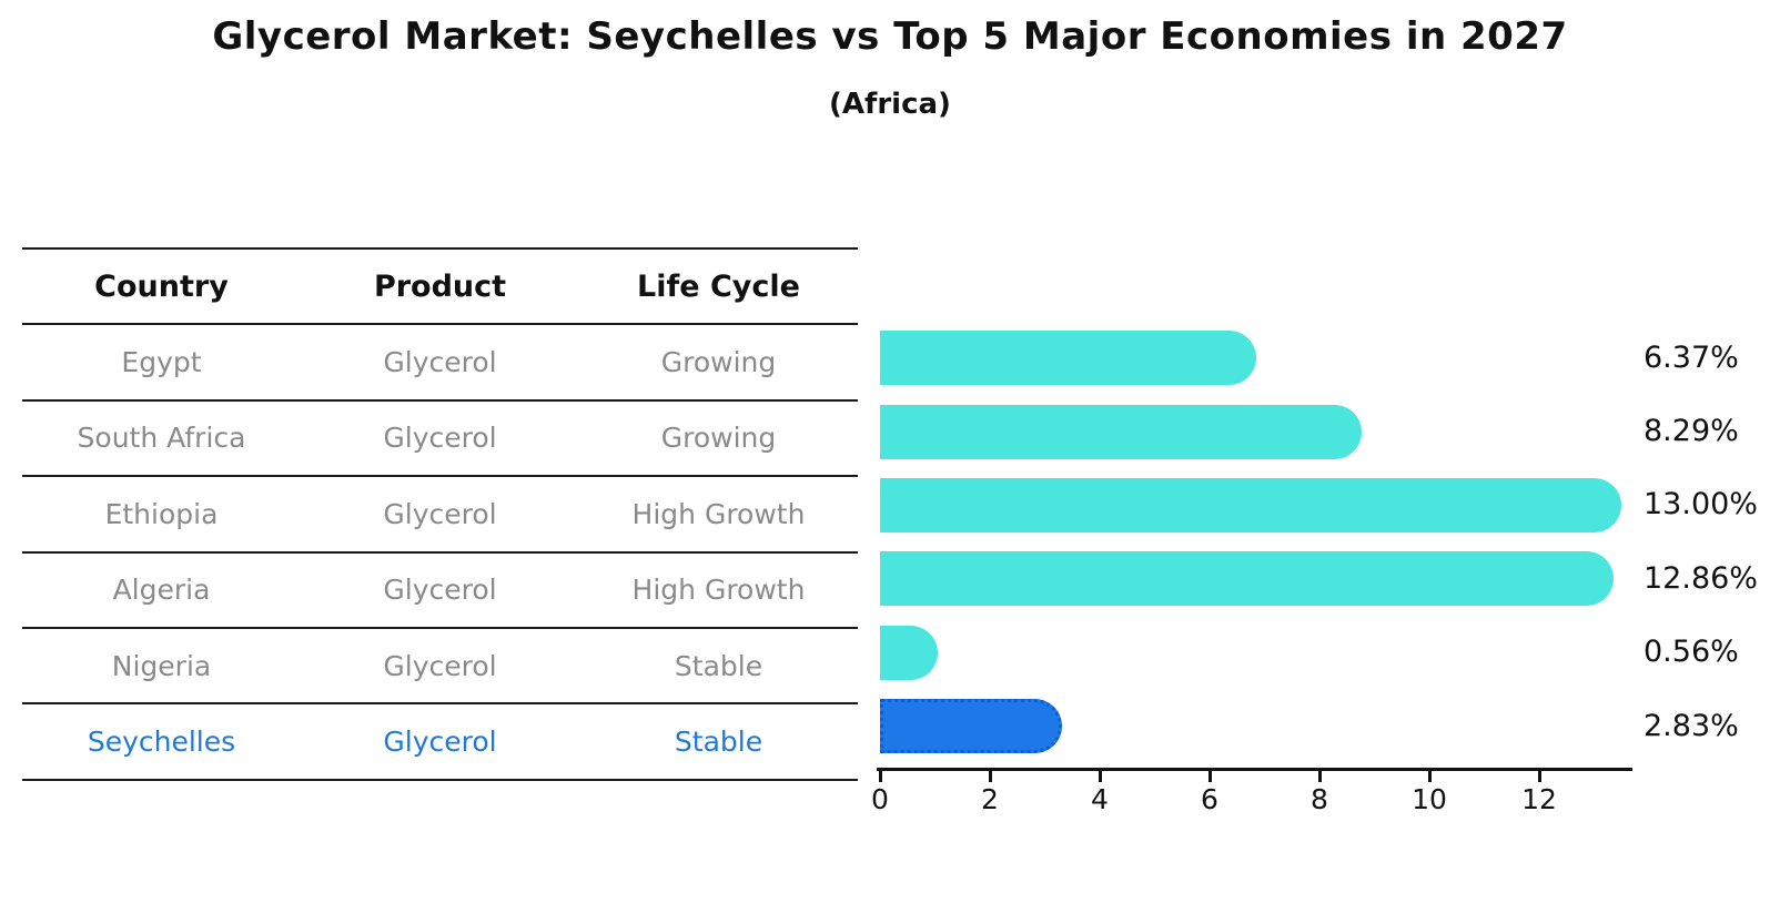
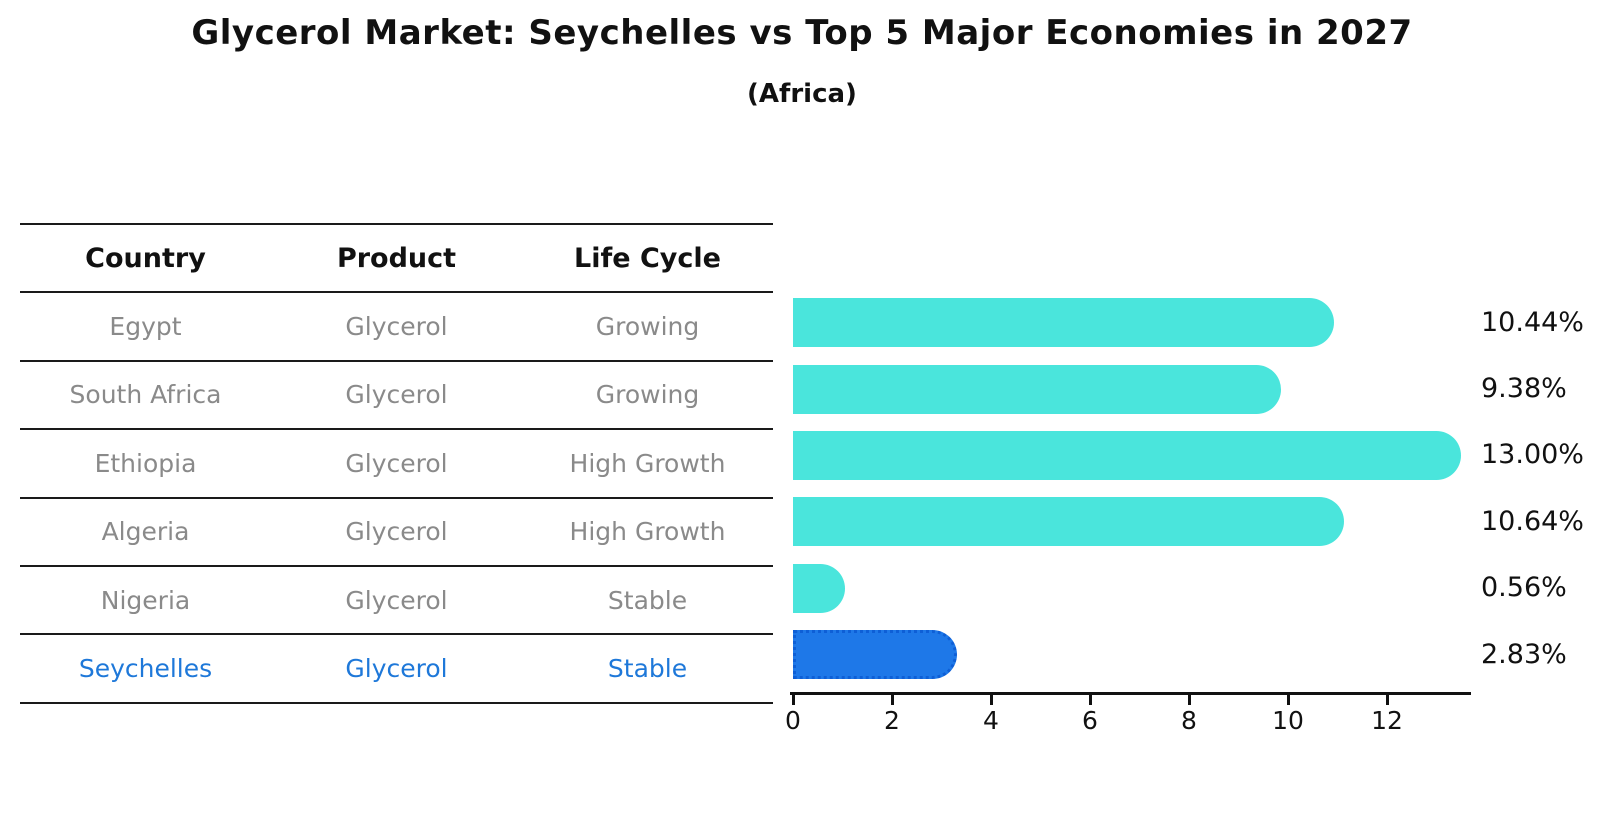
Egypt: 6.37% -> 10.44%
South Africa: 8.29% -> 9.38%
Algeria: 12.86% -> 10.64%
